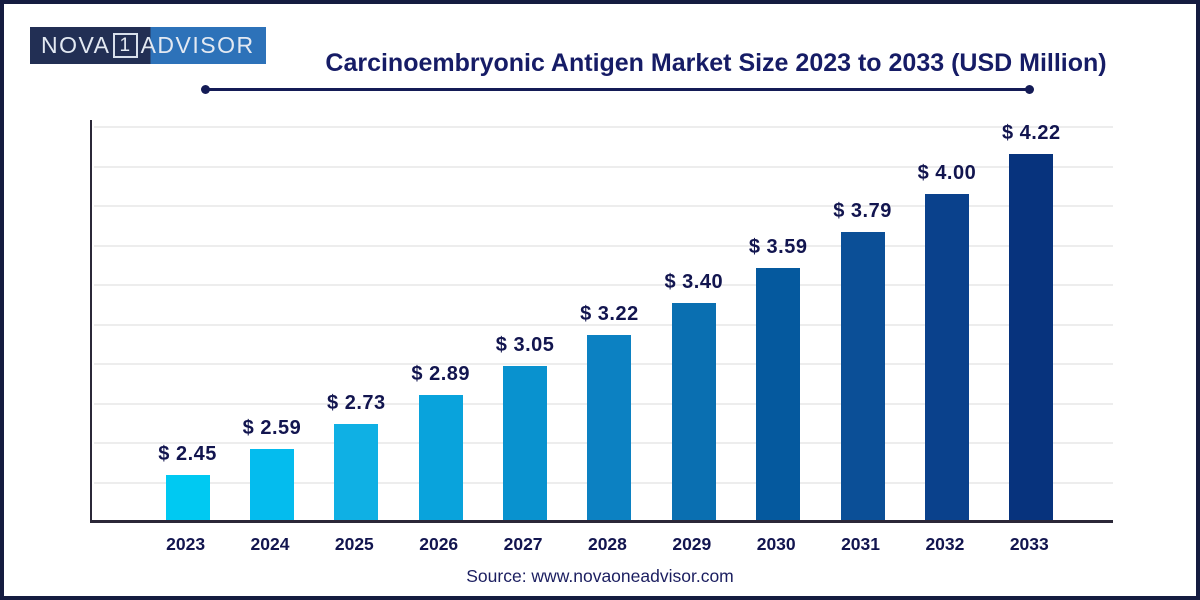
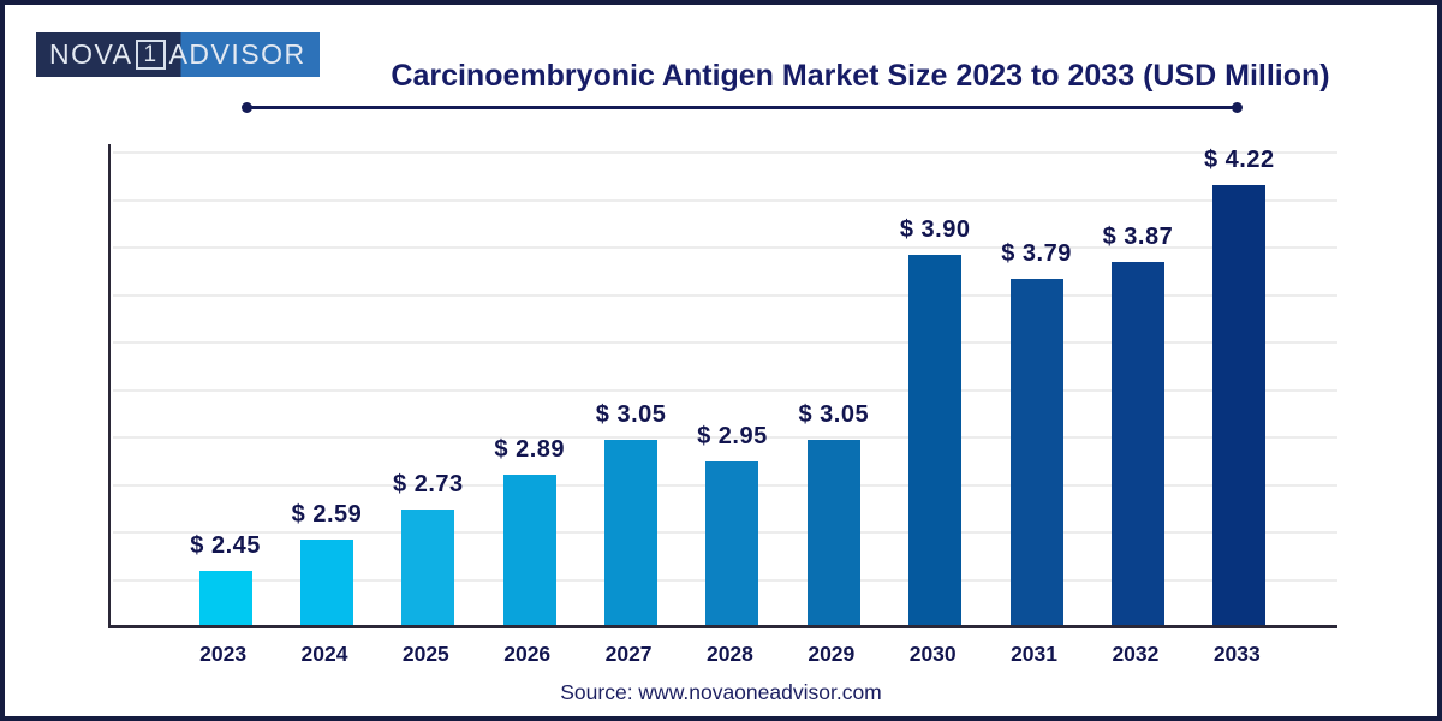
2028: 3.22 -> 2.95
2029: 3.40 -> 3.05
2030: 3.59 -> 3.90
2032: 4.00 -> 3.87
